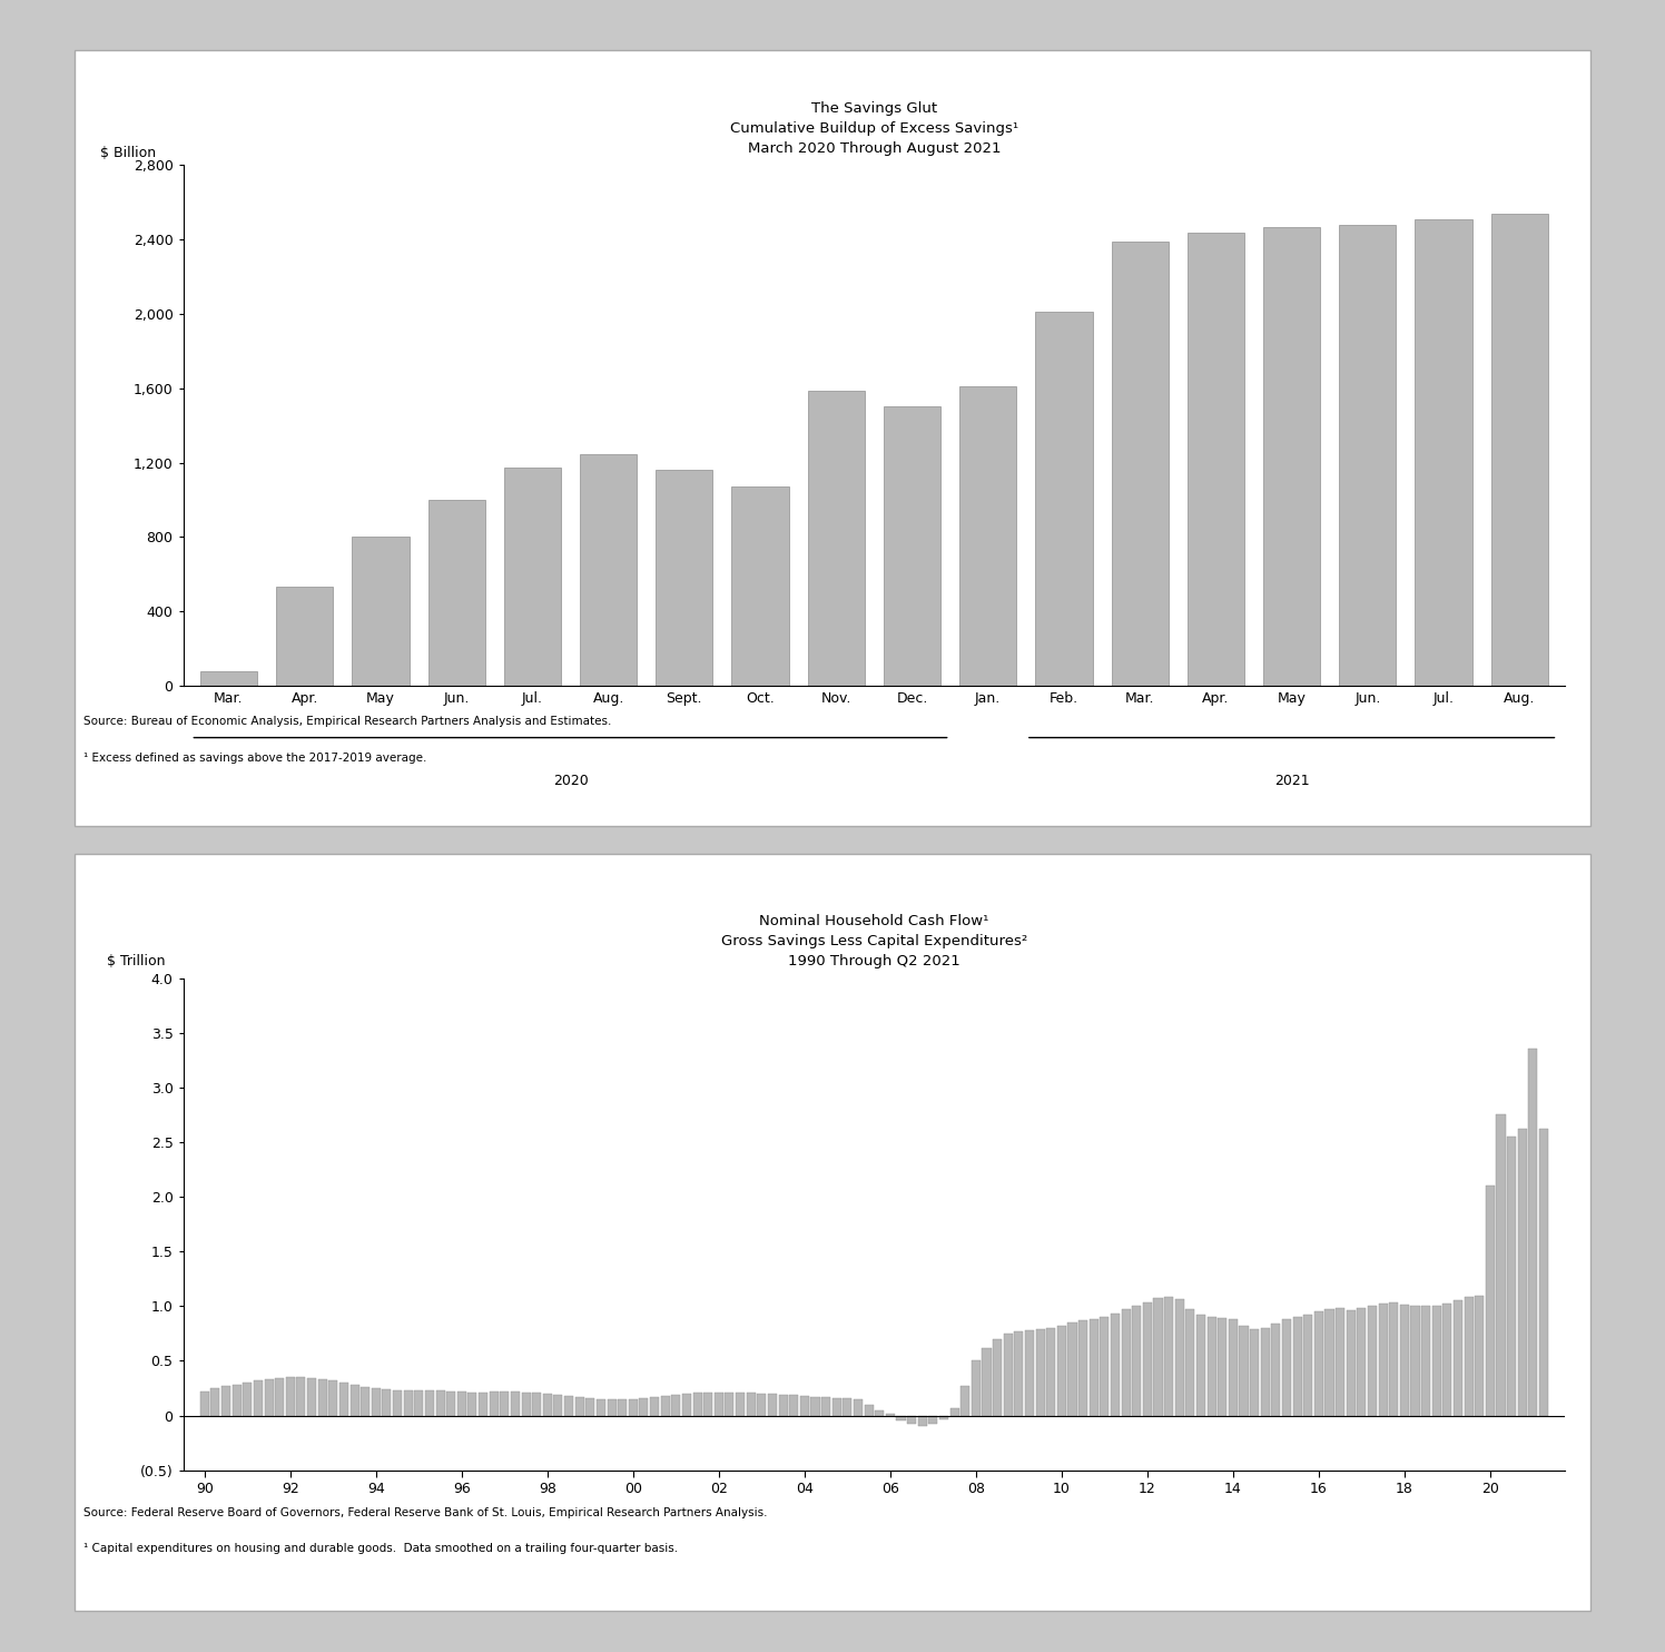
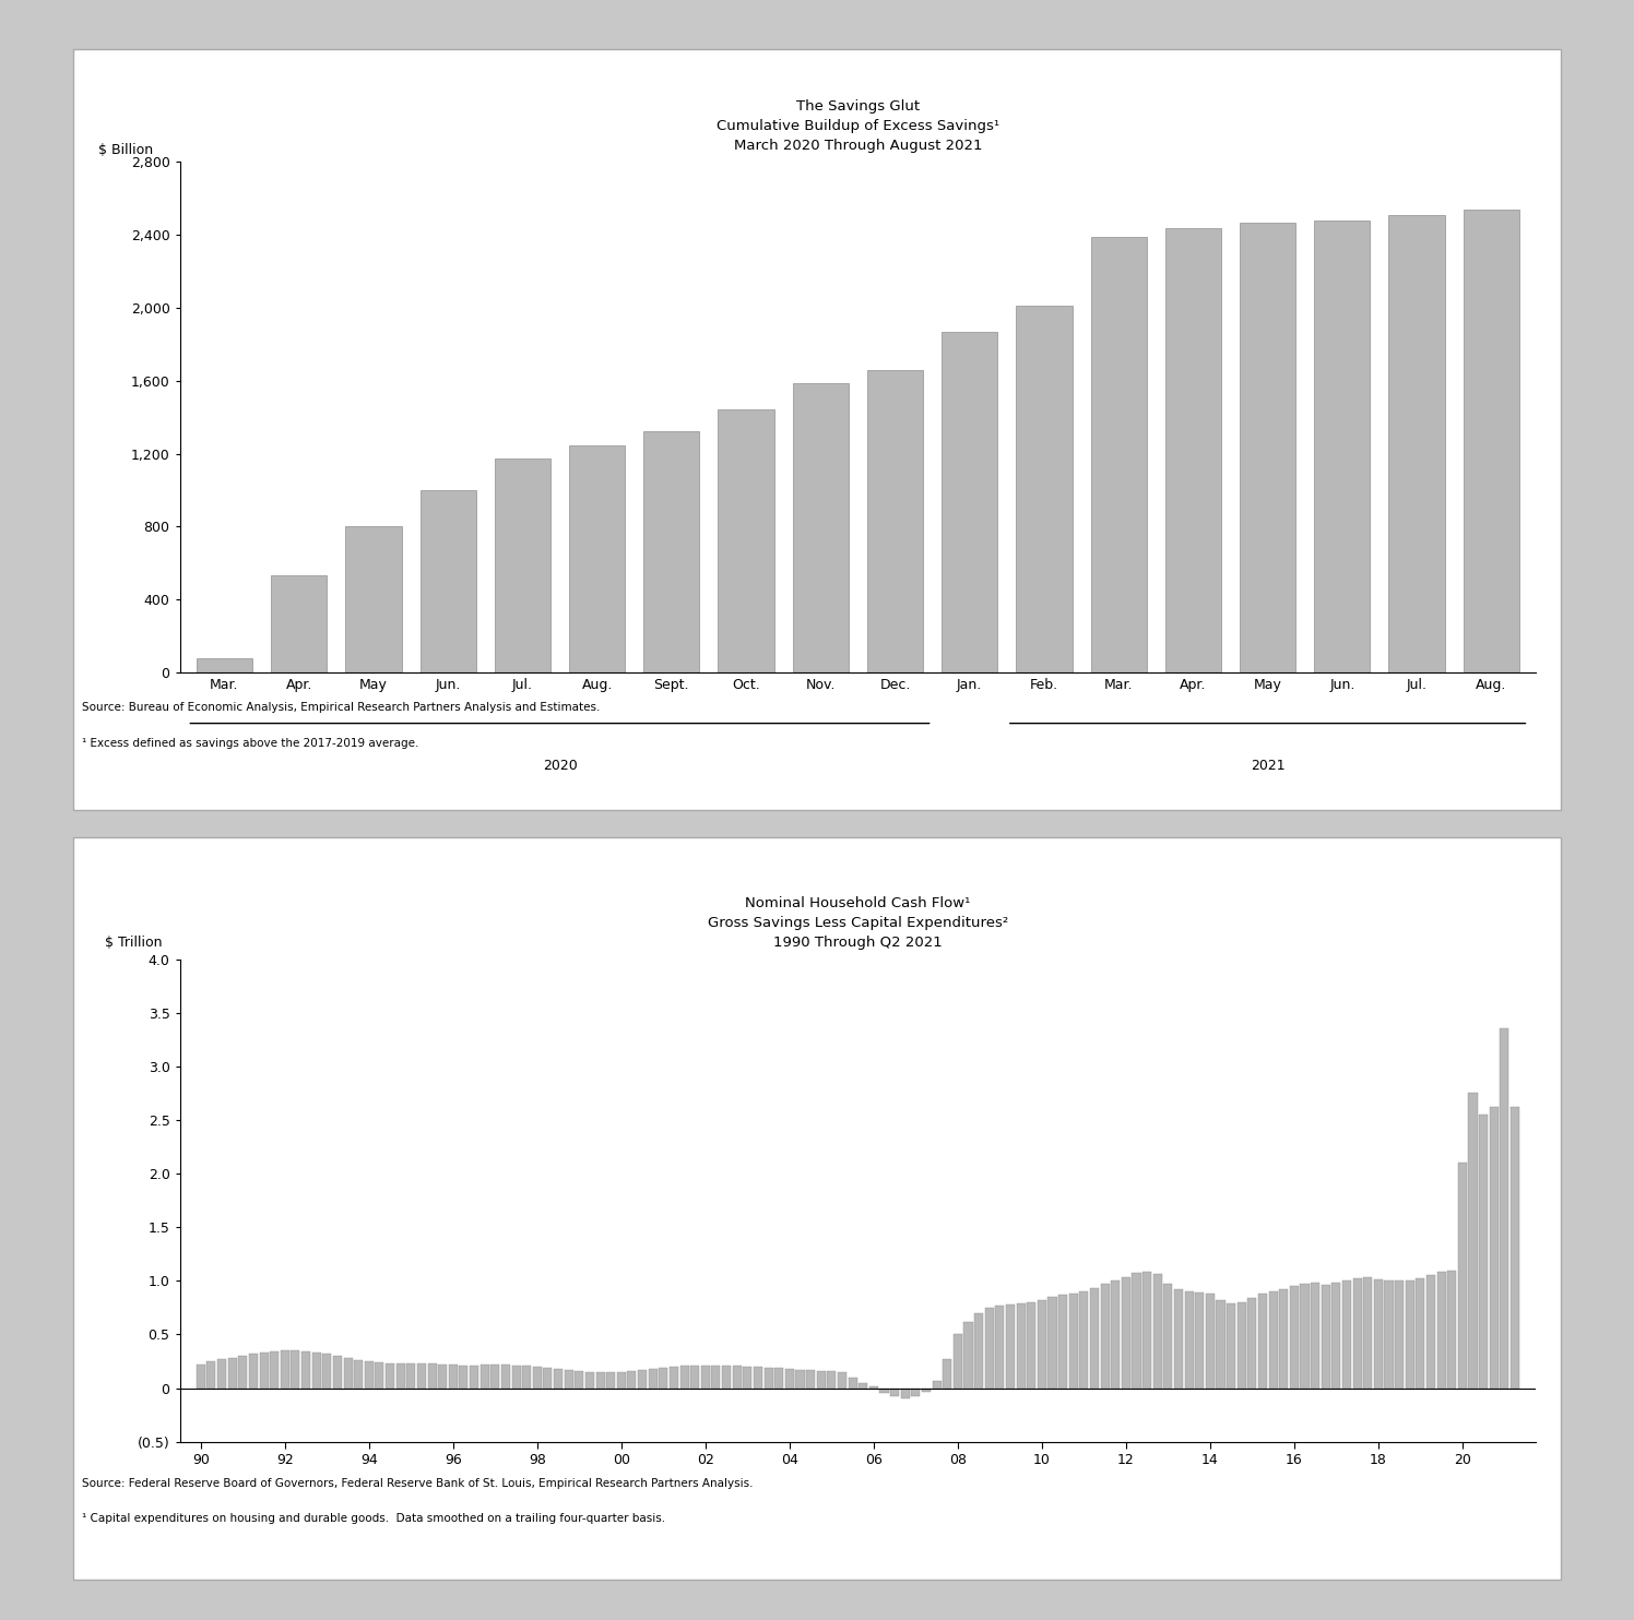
Sept.: 1,160 -> 1,320
Oct.: 1,070 -> 1,440
Dec.: 1,500 -> 1,660
Jan.: 1,610 -> 1,870
